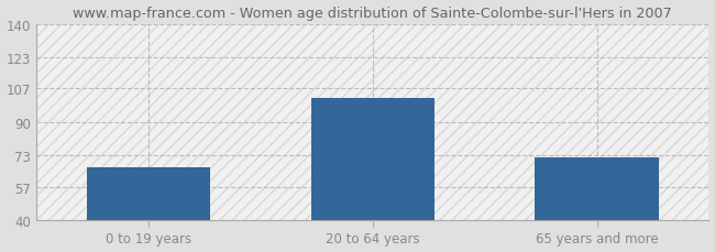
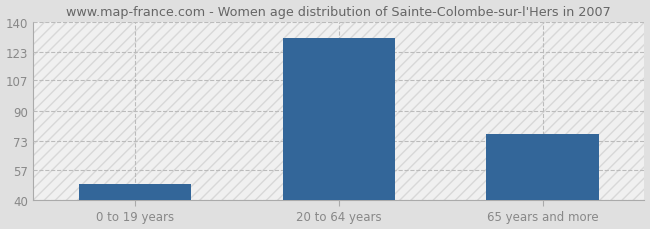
0 to 19 years: 67 -> 49
20 to 64 years: 102 -> 131
65 years and more: 72 -> 77
